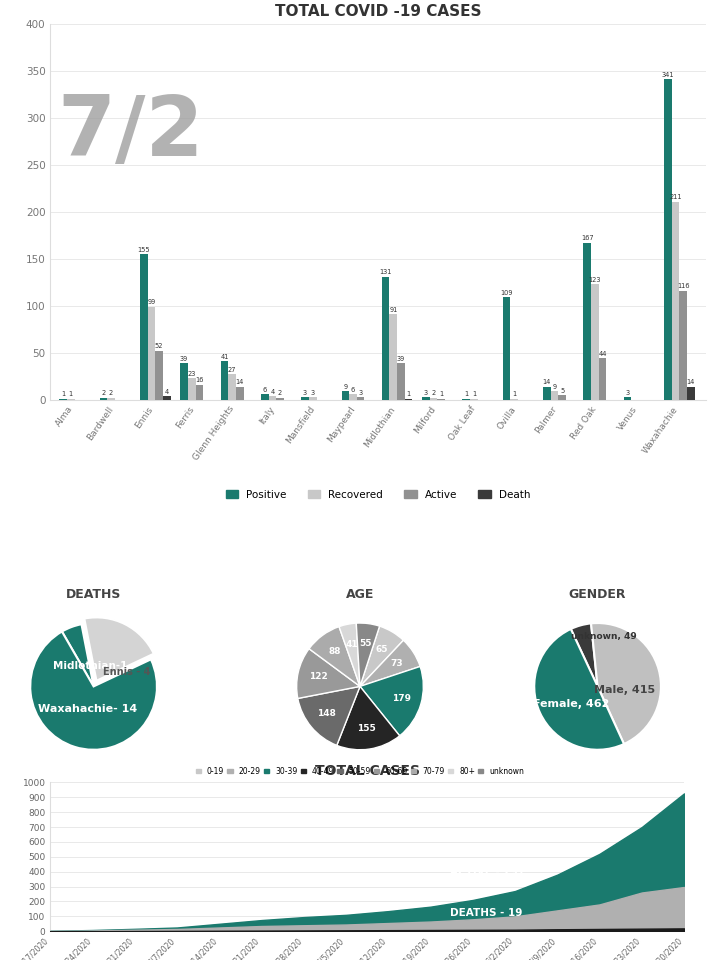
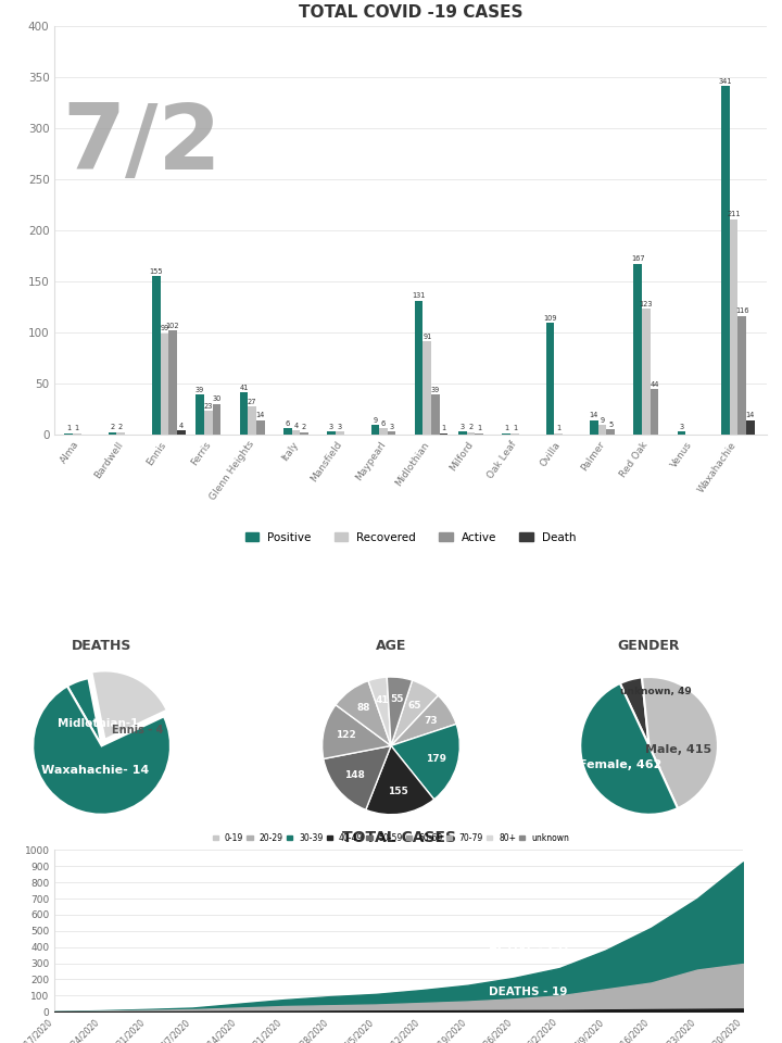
TOTAL COVID -19 CASES/Active/Ennis: 52 -> 102
TOTAL COVID -19 CASES/Active/Ferris: 16 -> 30
